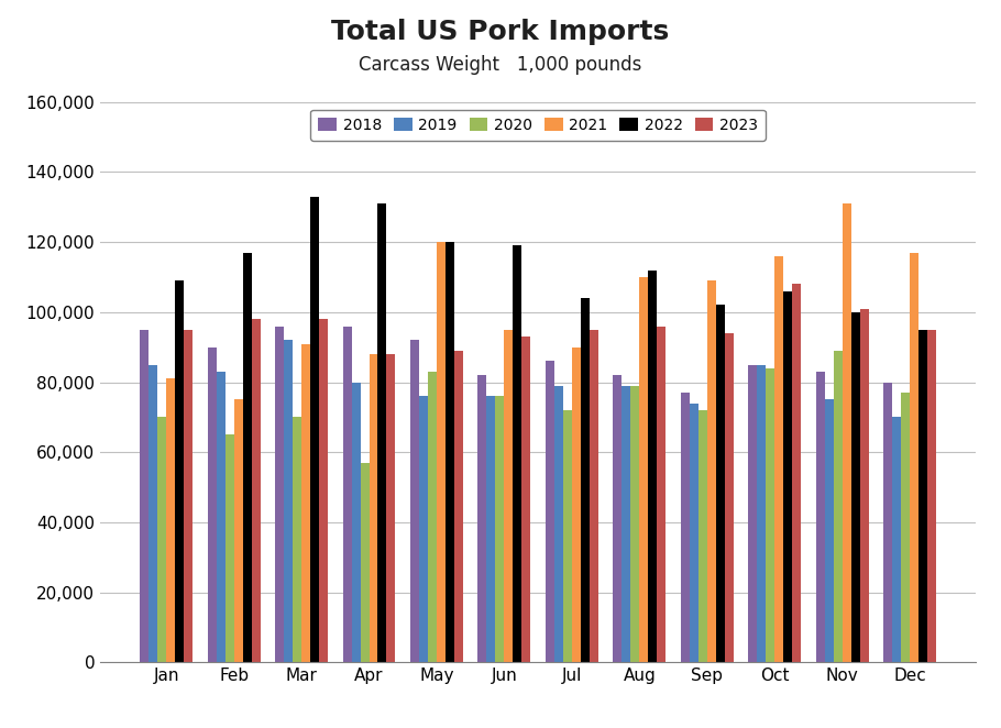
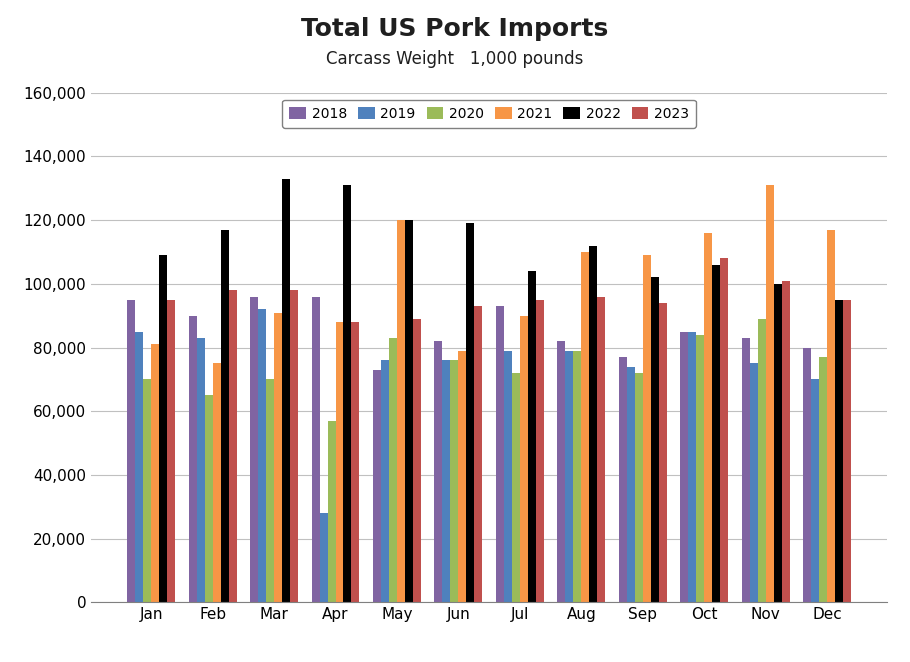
2019/Apr: 80,000 -> 28,000
2018/May: 92,000 -> 73,000
2021/Jun: 95,000 -> 79,000
2018/Jul: 86,000 -> 93,000
